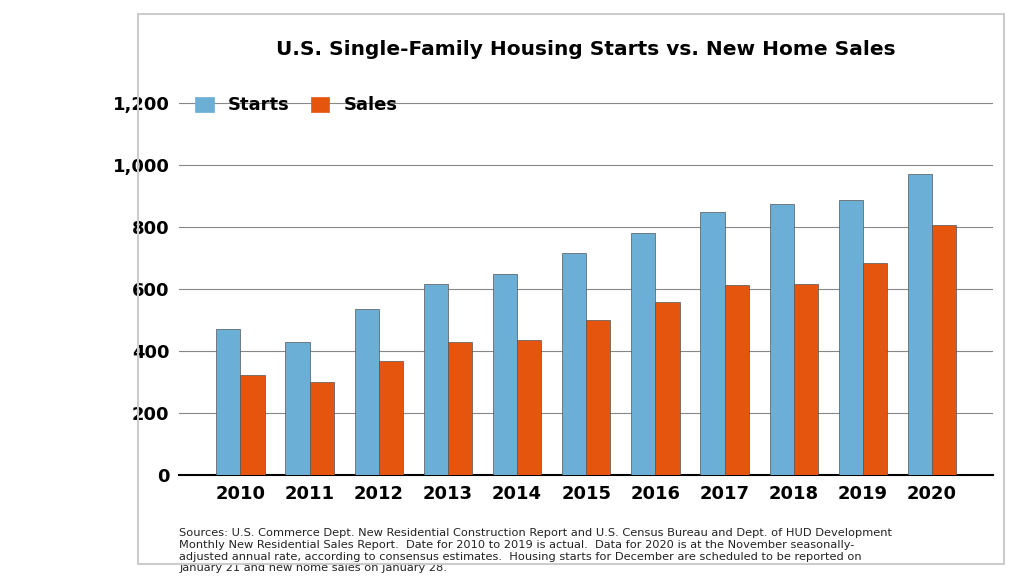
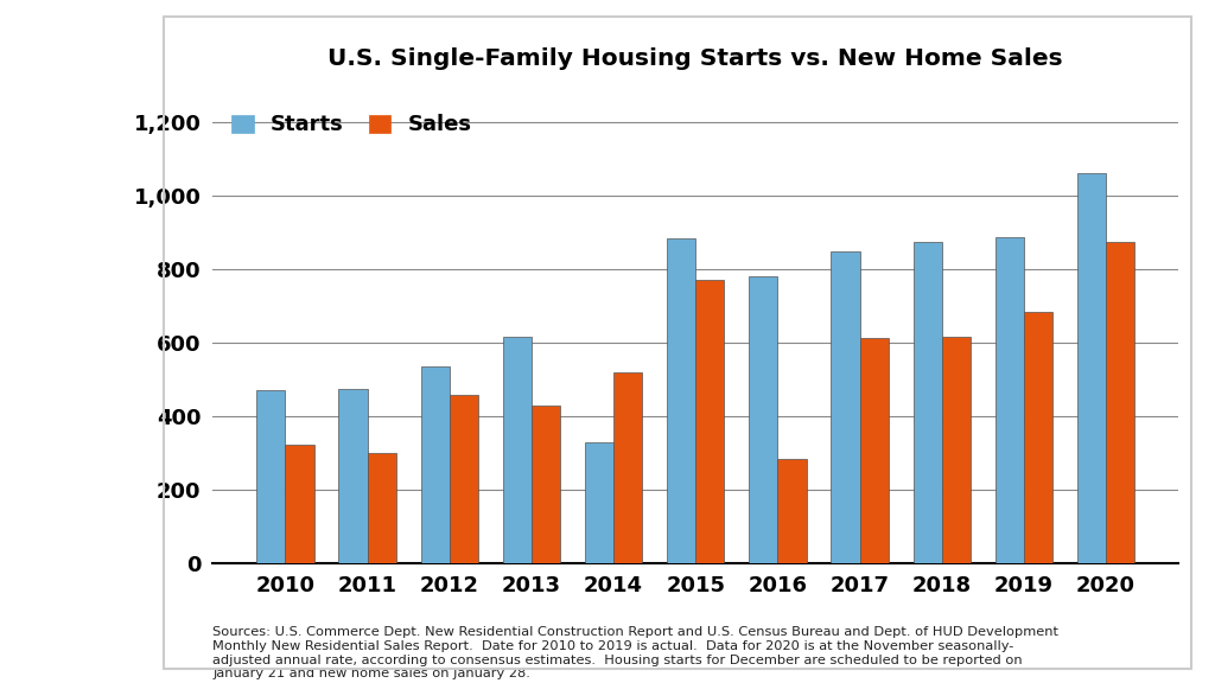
Starts/2011: 431 -> 475
Sales/2012: 368 -> 460
Starts/2014: 648 -> 330
Sales/2014: 437 -> 520
Starts/2015: 715 -> 885
Sales/2015: 501 -> 770
Sales/2016: 558 -> 285
Starts/2020: 972 -> 1,060
Sales/2020: 806 -> 875
